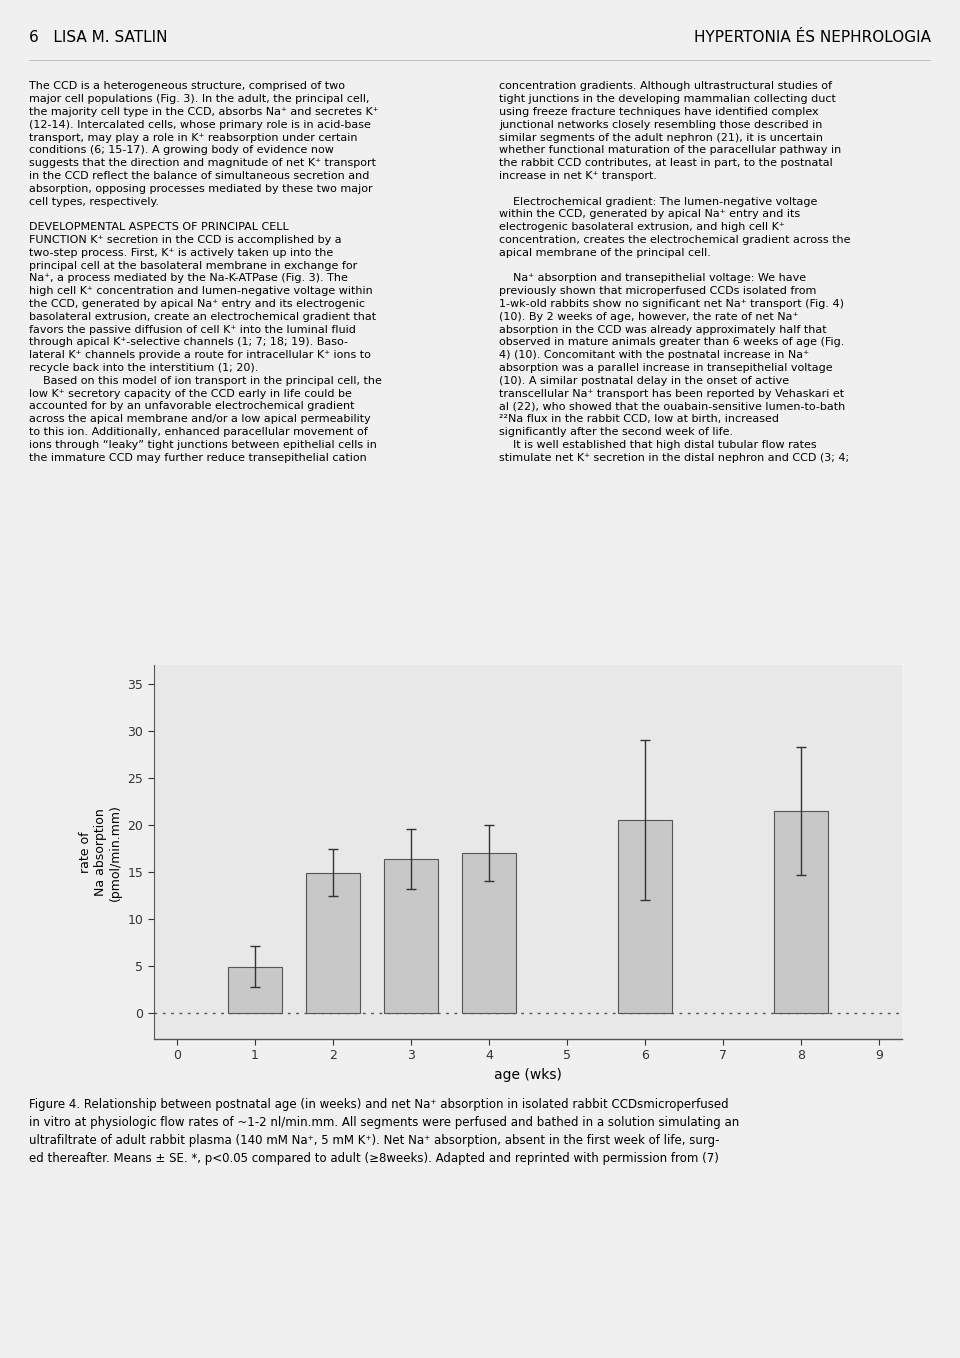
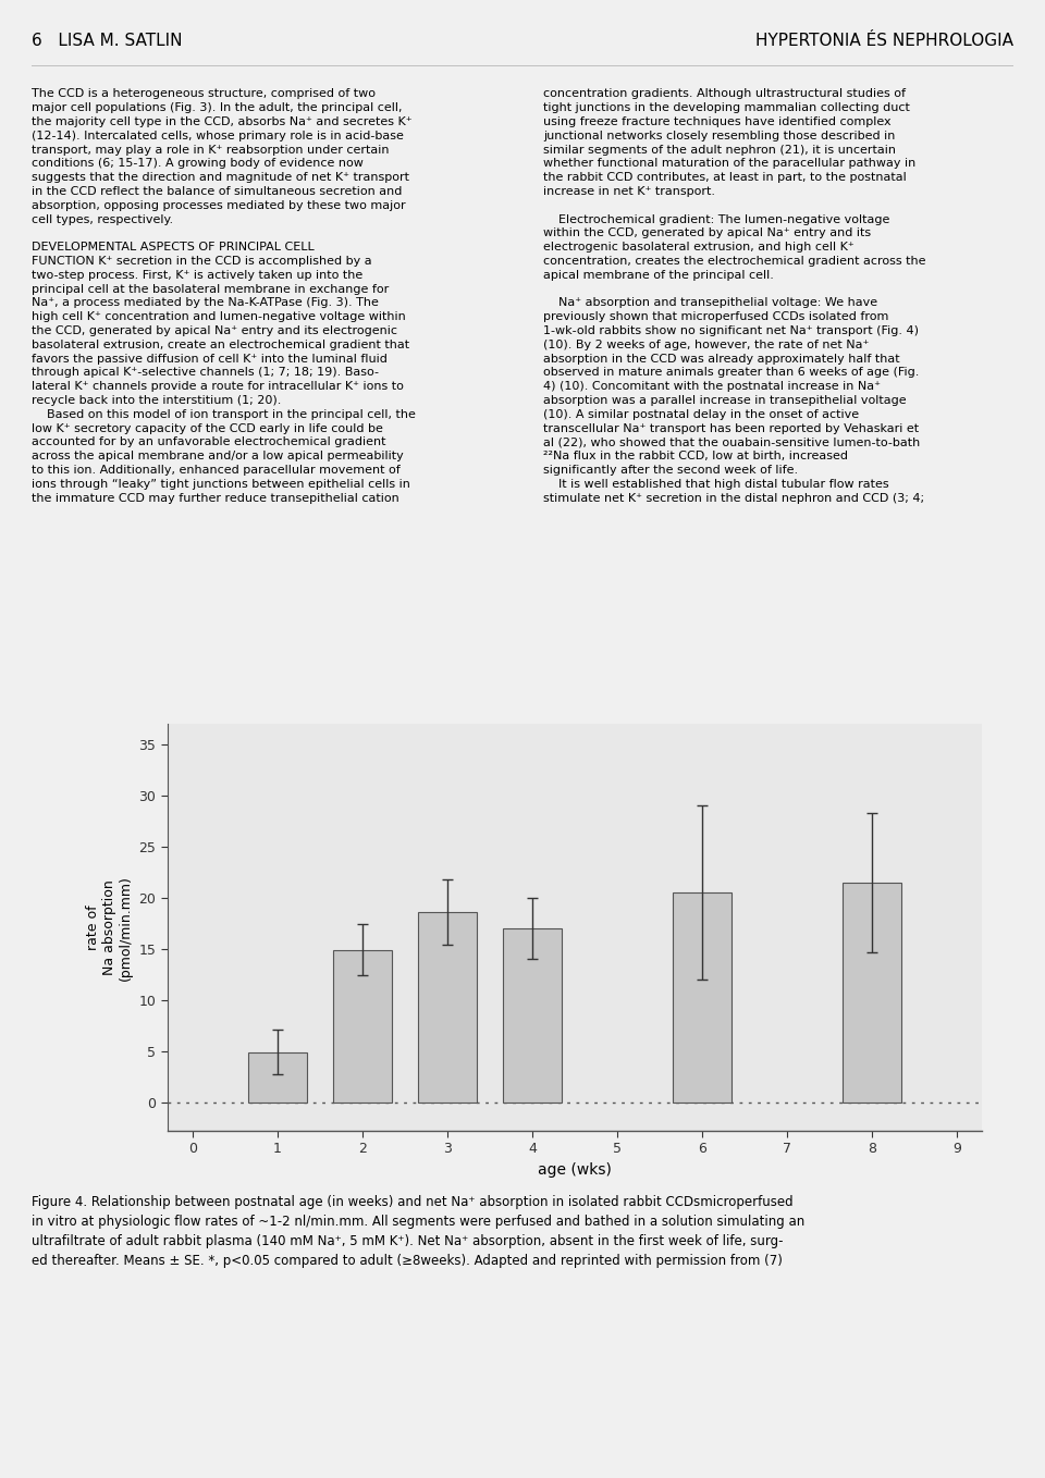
3: 16.4 -> 18.6
